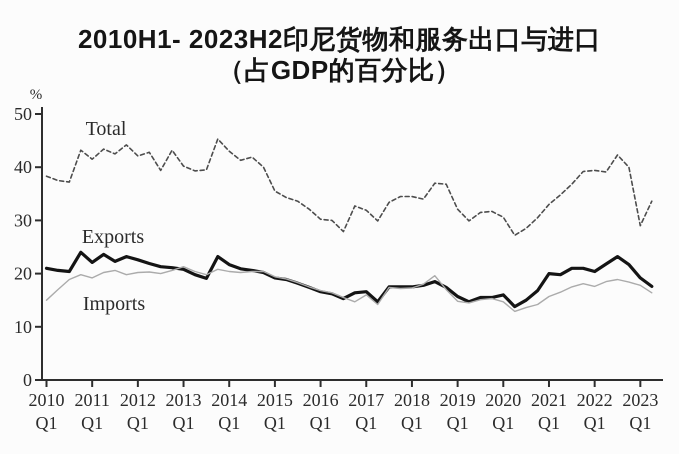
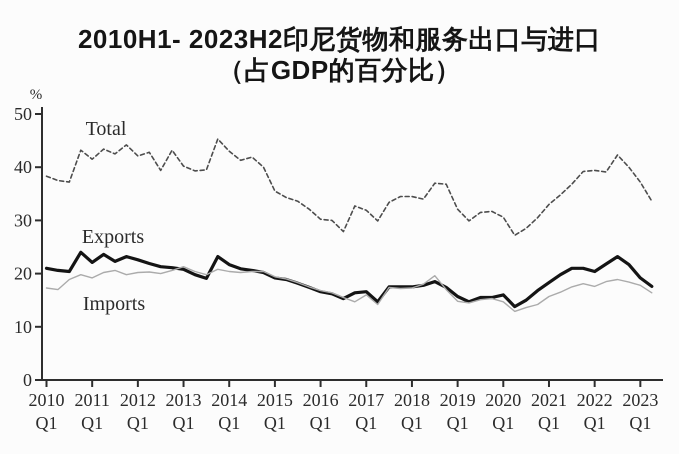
Imports/2010Q1: 15 -> 17
Exports/2021Q1: 20 -> 18
Total/2023Q1: 29 -> 37
